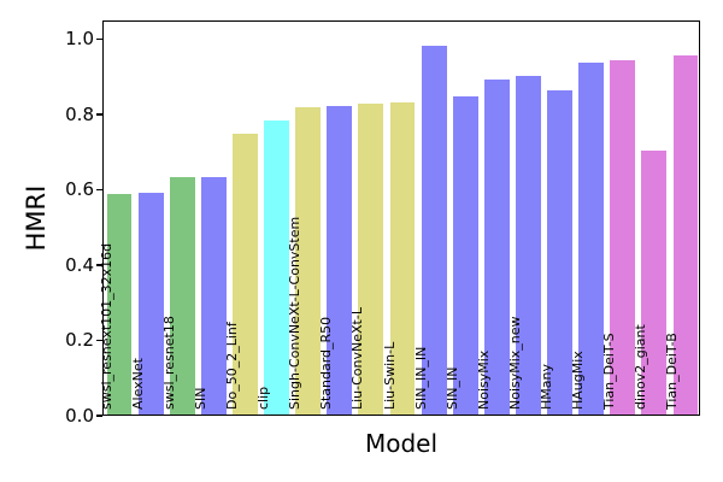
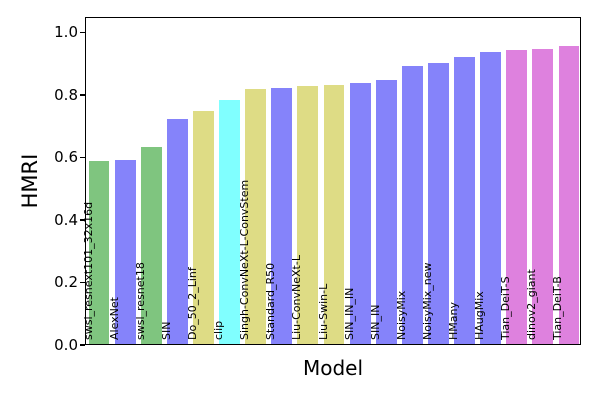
SIN: 0.63 -> 0.72
SIN_IN_IN: 0.98 -> 0.83
HMany: 0.86 -> 0.92
dinov2_giant: 0.70 -> 0.94
